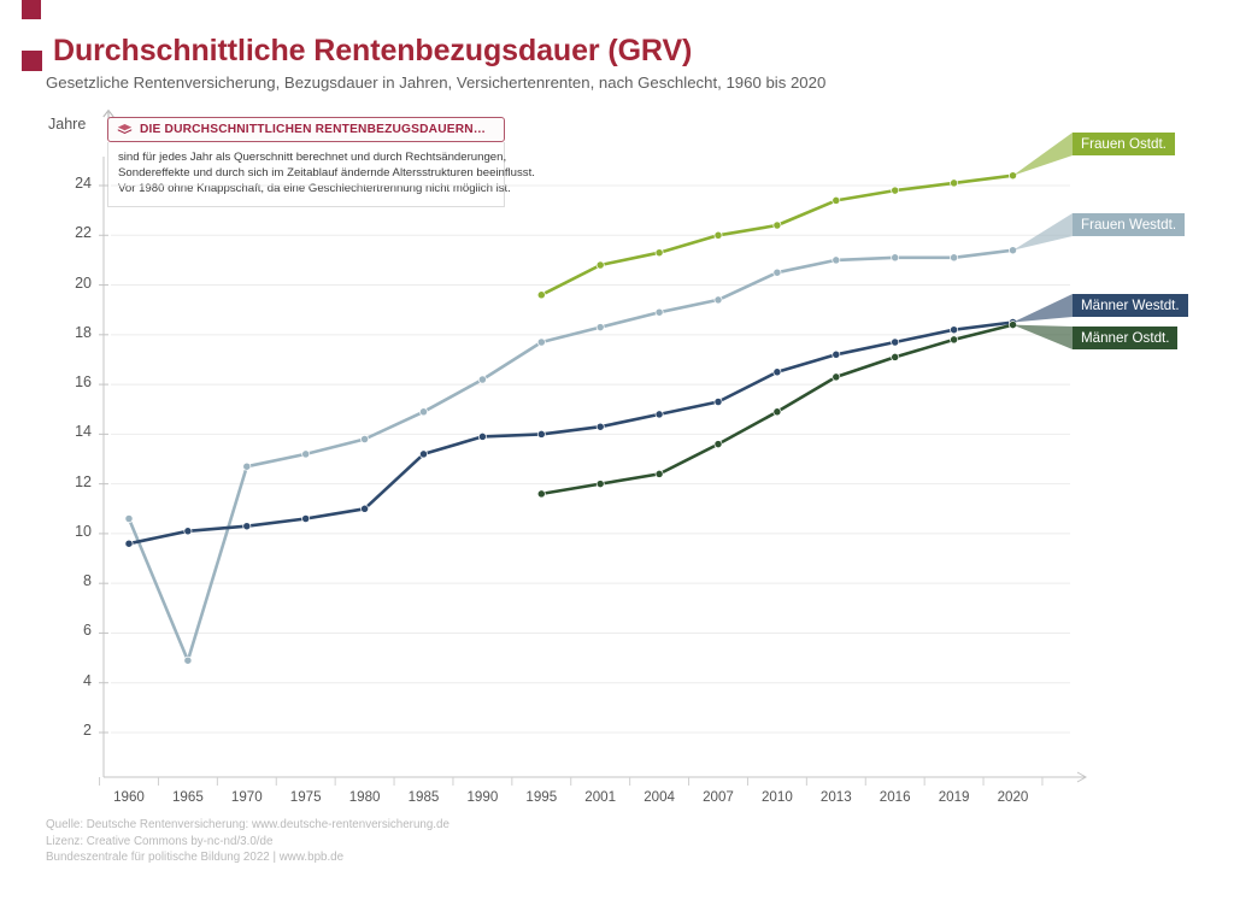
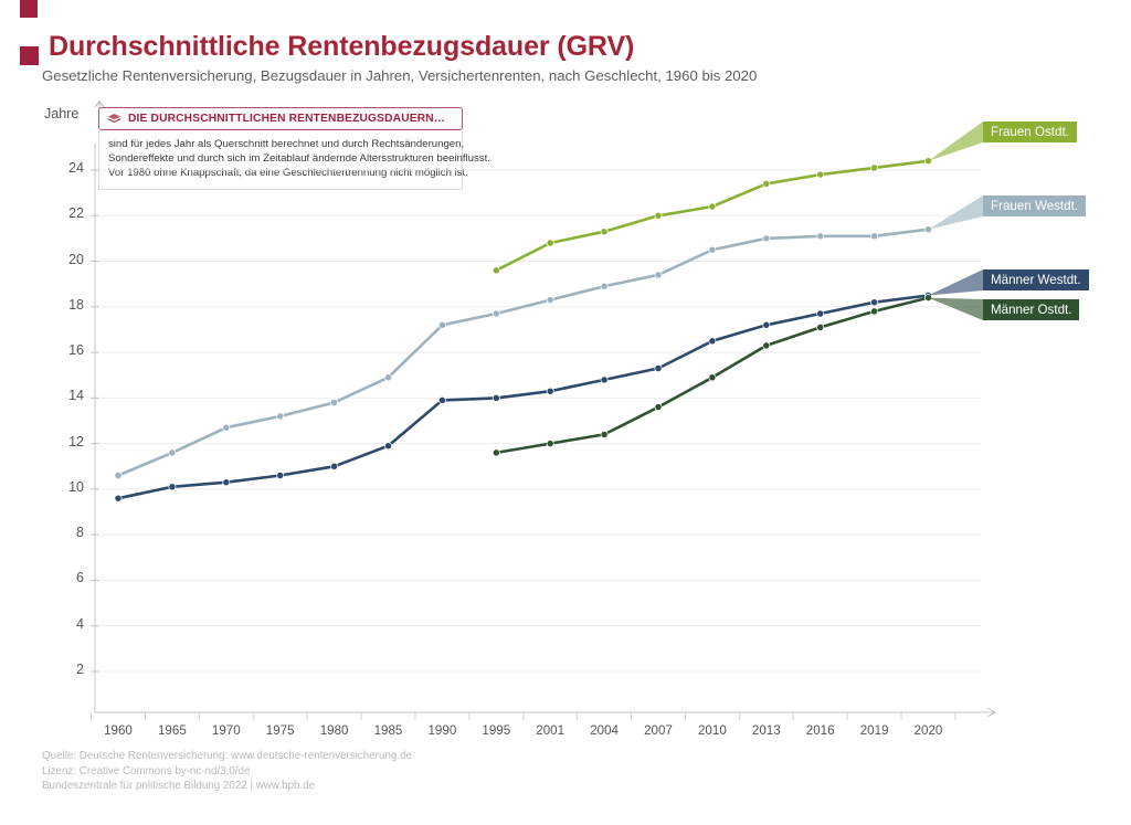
Frauen Westdt./1965: 4.9 -> 11.6
Männer Westdt./1985: 13.2 -> 11.9
Frauen Westdt./1990: 16.2 -> 17.2
